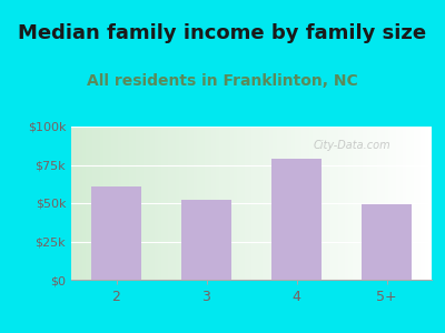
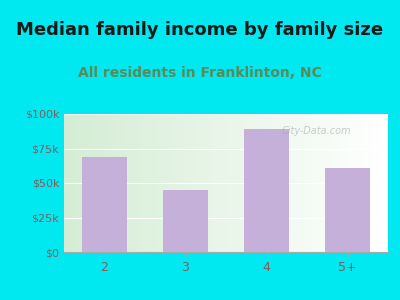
2: $61k -> $69k
3: $52k -> $45k
4: $79k -> $89k
5+: $49k -> $61k
